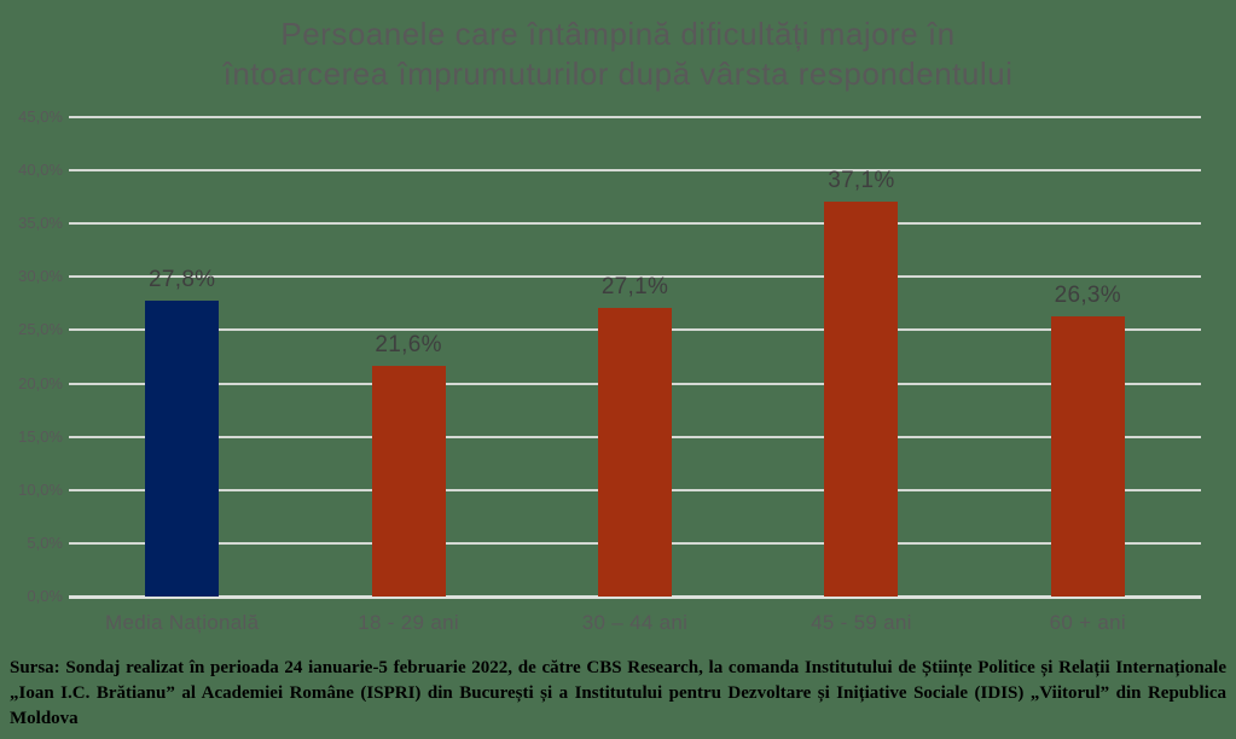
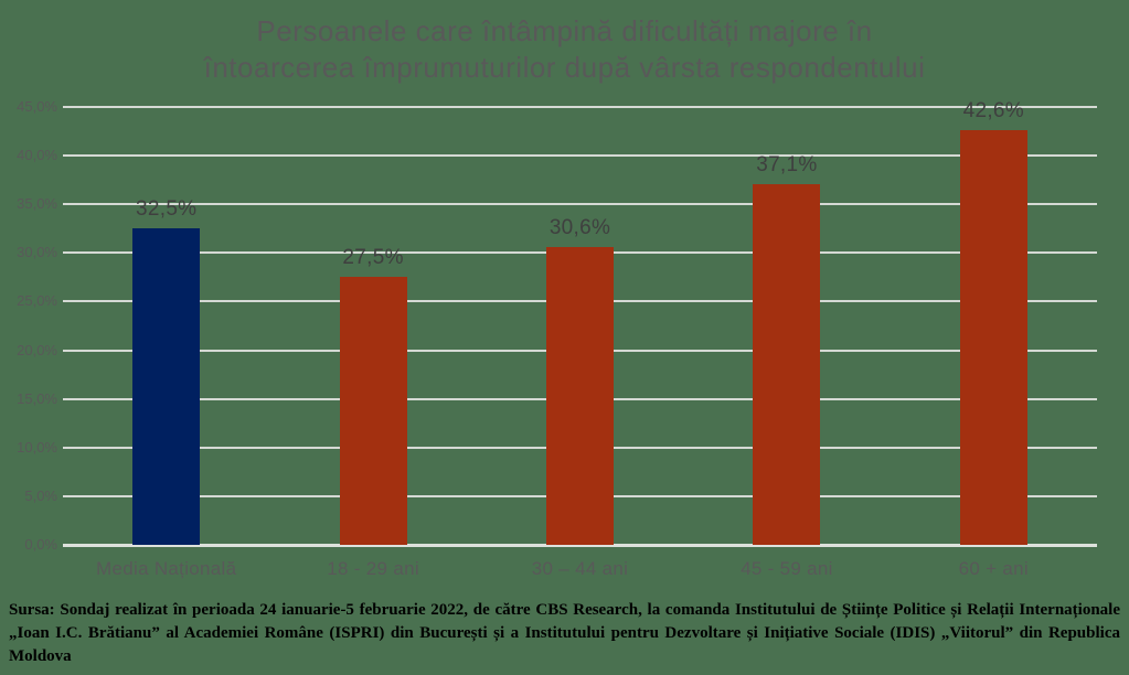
Media Națională: 27,8% -> 32,5%
18 - 29 ani: 21,6% -> 27,5%
30 – 44 ani: 27,1% -> 30,6%
60 + ani: 26,3% -> 42,6%
